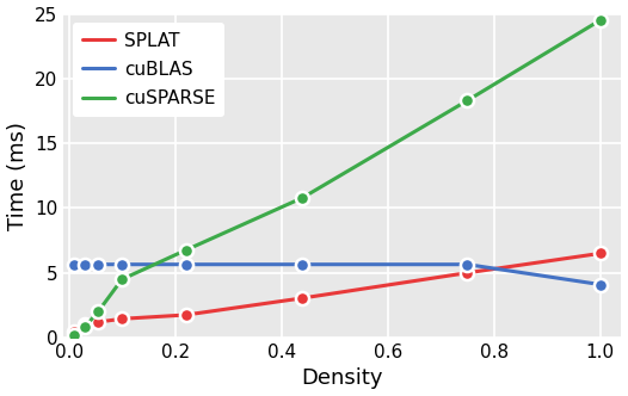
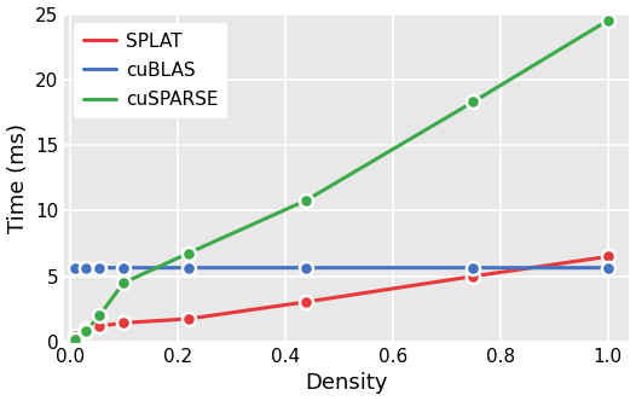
cuBLAS/1.0: 4.1 -> 5.7
